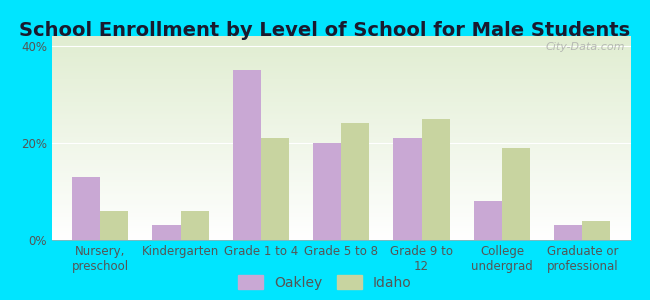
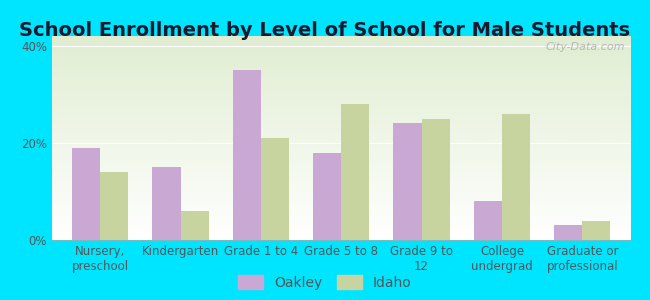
Oakley/Nursery, preschool: 13% -> 19%
Idaho/Nursery, preschool: 6% -> 14%
Oakley/Kindergarten: 3% -> 15%
Oakley/Grade 5 to 8: 20% -> 18%
Idaho/Grade 5 to 8: 24% -> 28%
Oakley/Grade 9 to 12: 21% -> 24%
Idaho/College undergrad: 19% -> 26%
